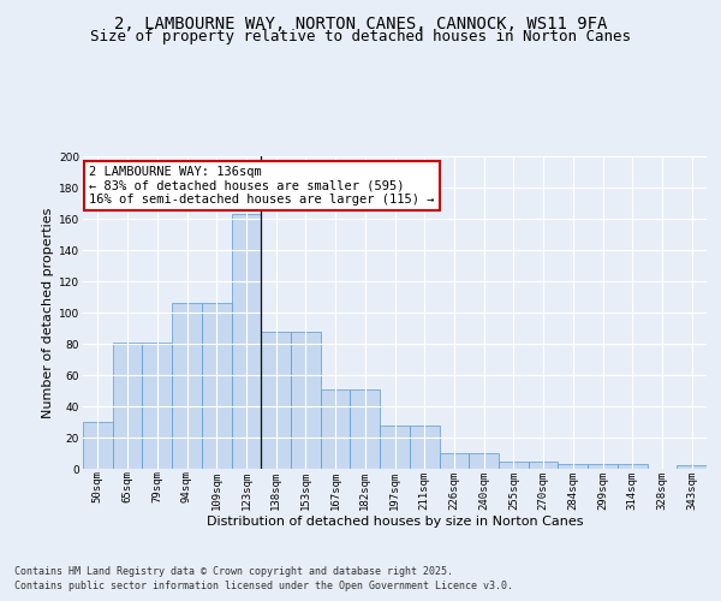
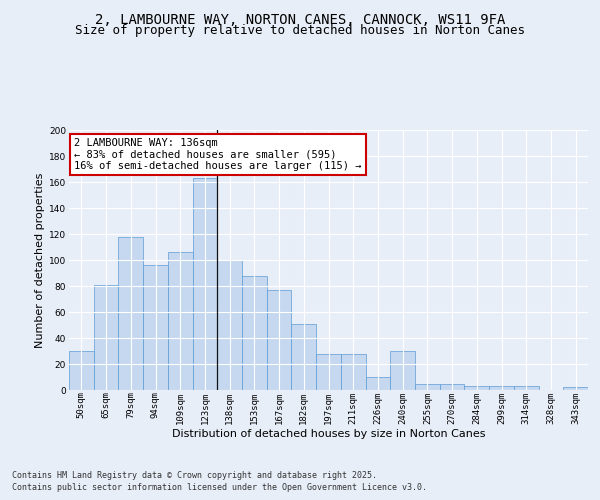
79sqm: 81 -> 118
94sqm: 106 -> 96
138sqm: 88 -> 100
167sqm: 51 -> 77
240sqm: 10 -> 30
